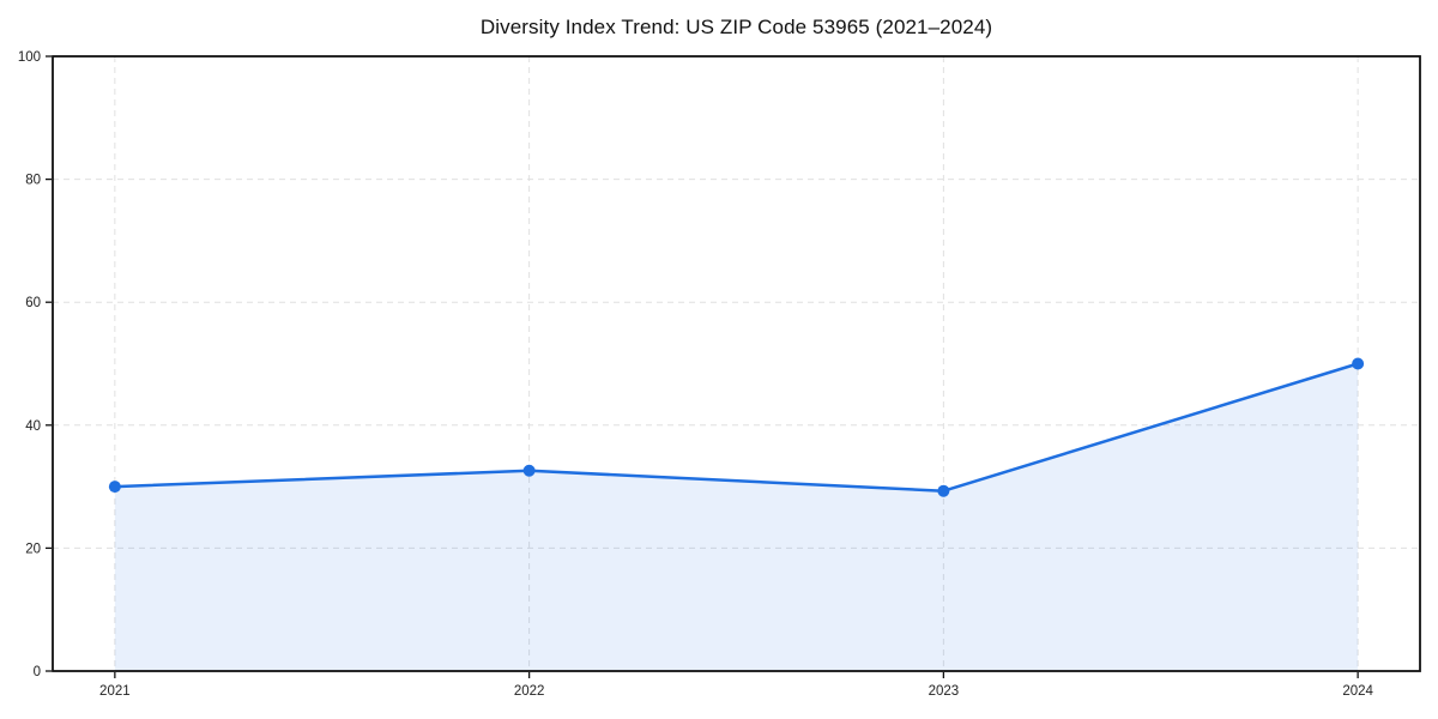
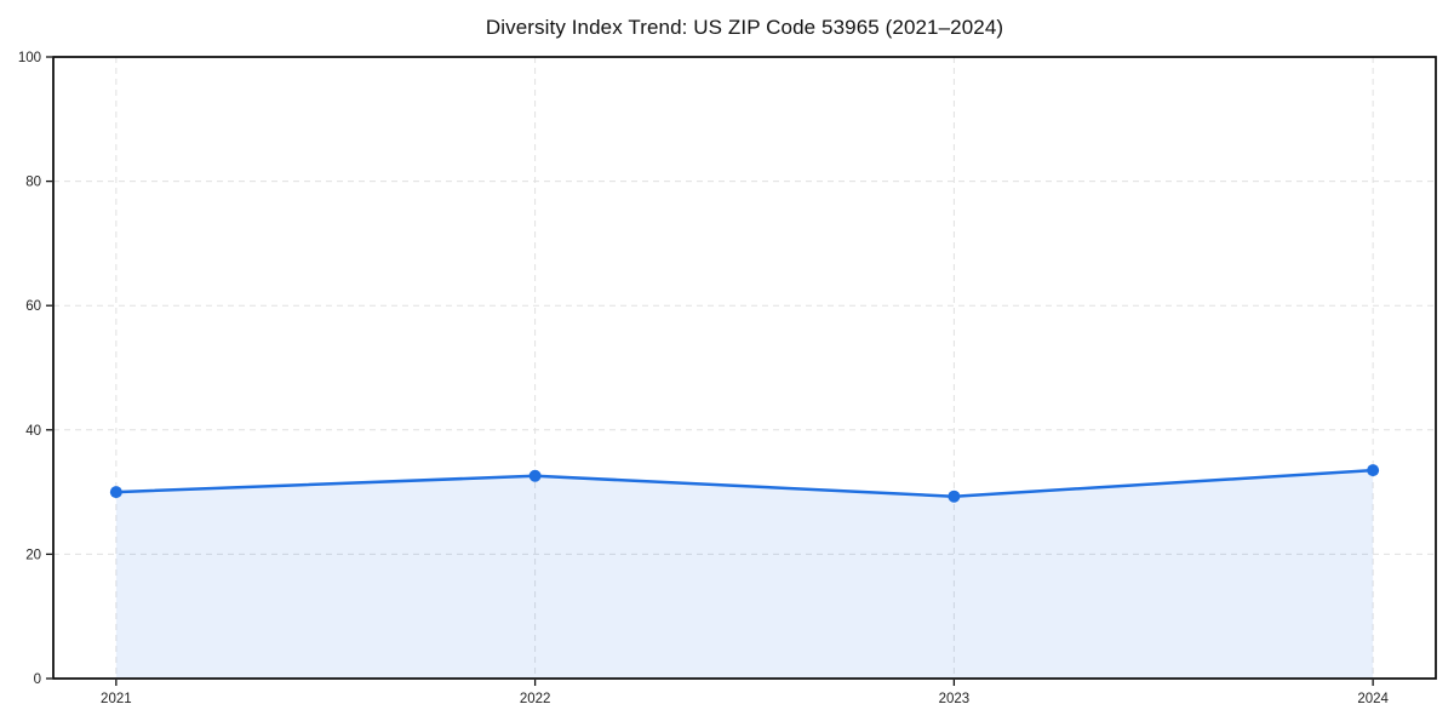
2024: 50 -> 34
